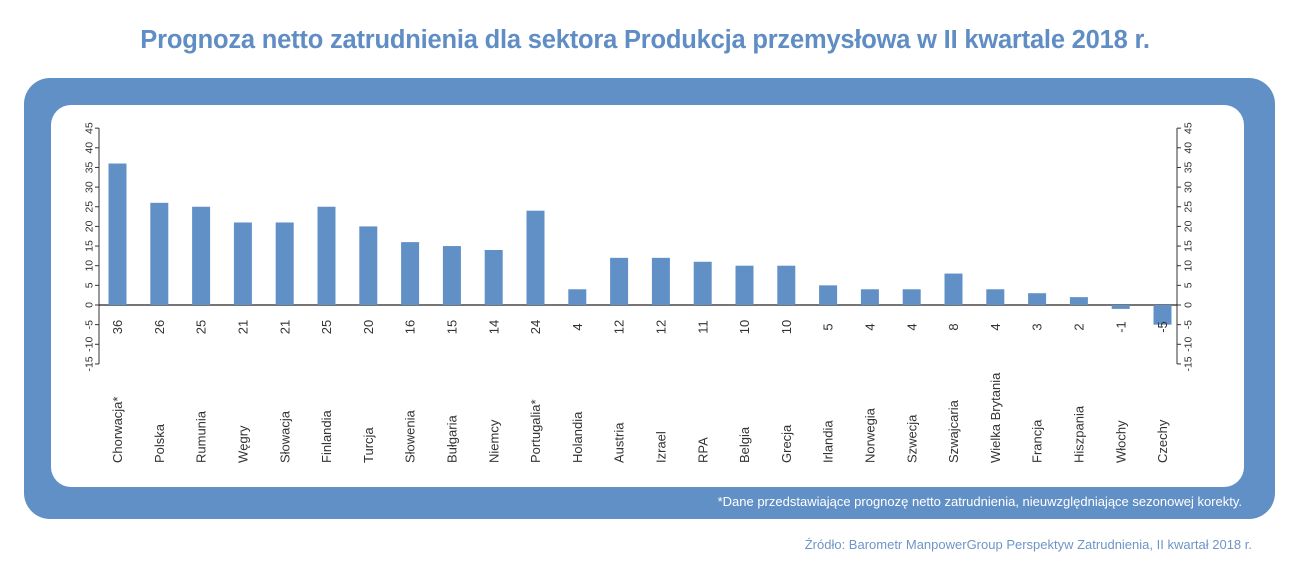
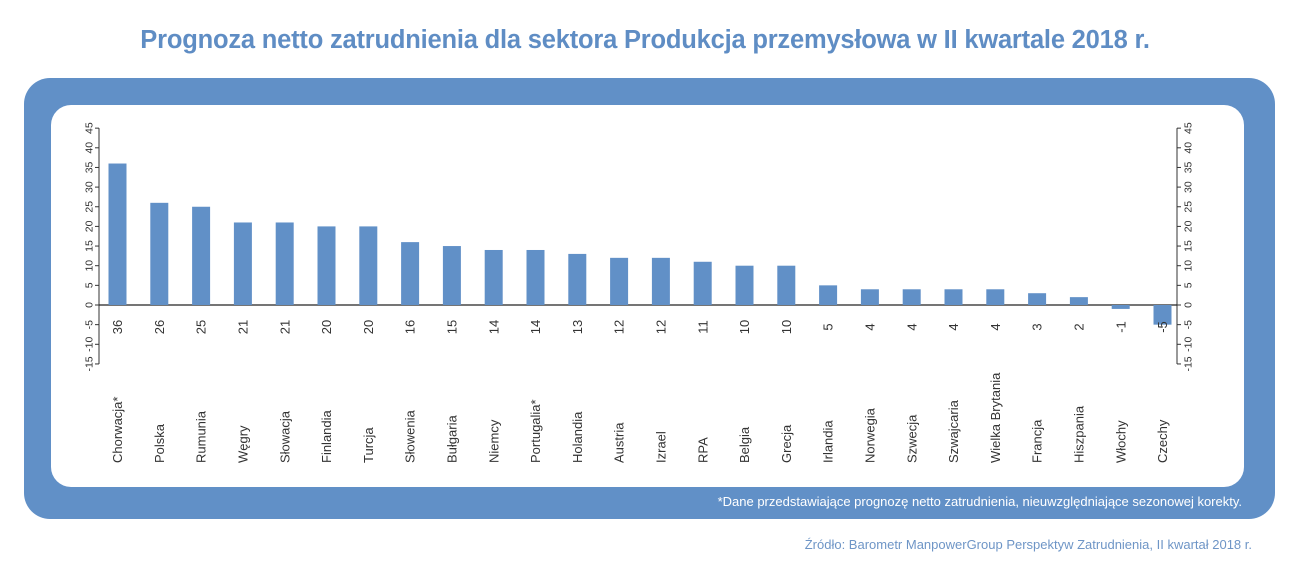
Finlandia: 25 -> 20
Portugalia*: 24 -> 14
Holandia: 4 -> 13
Szwajcaria: 8 -> 4
